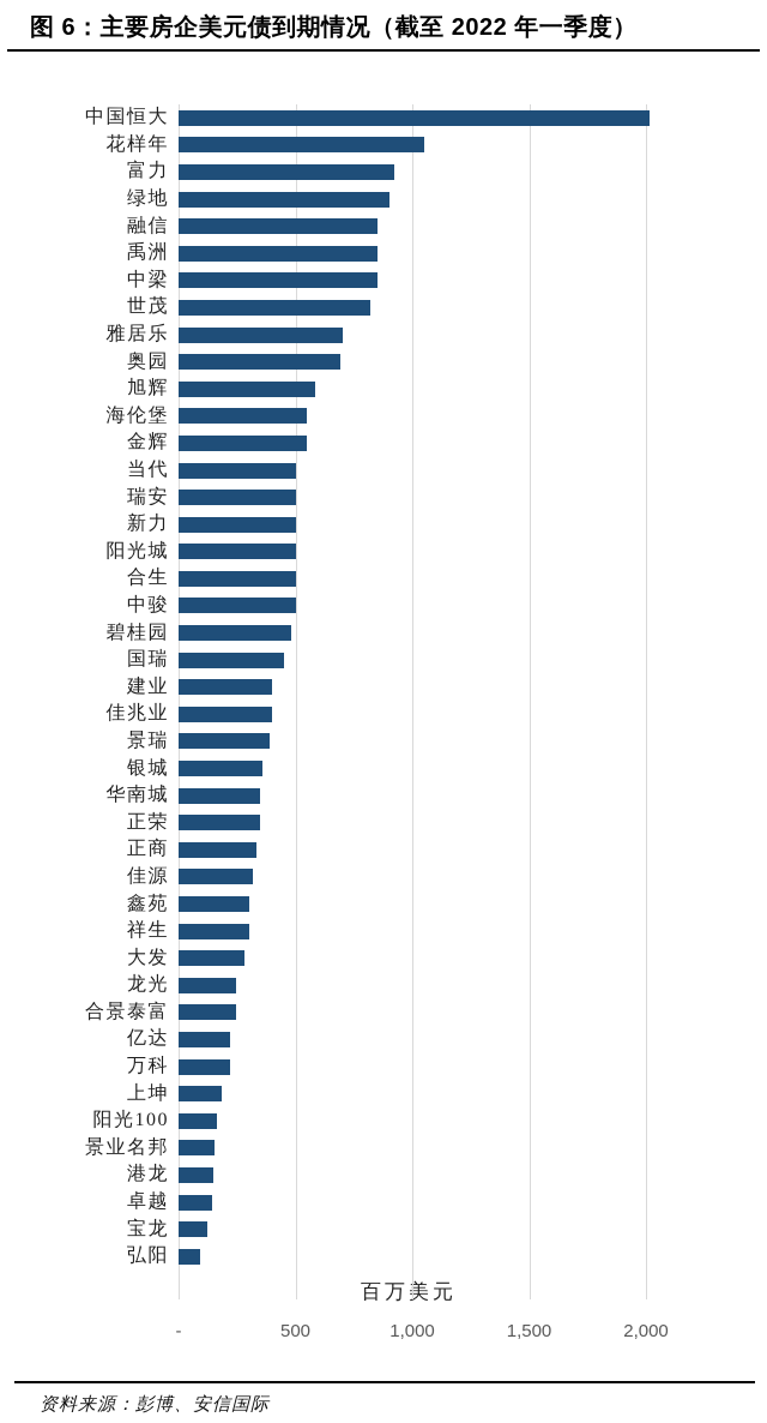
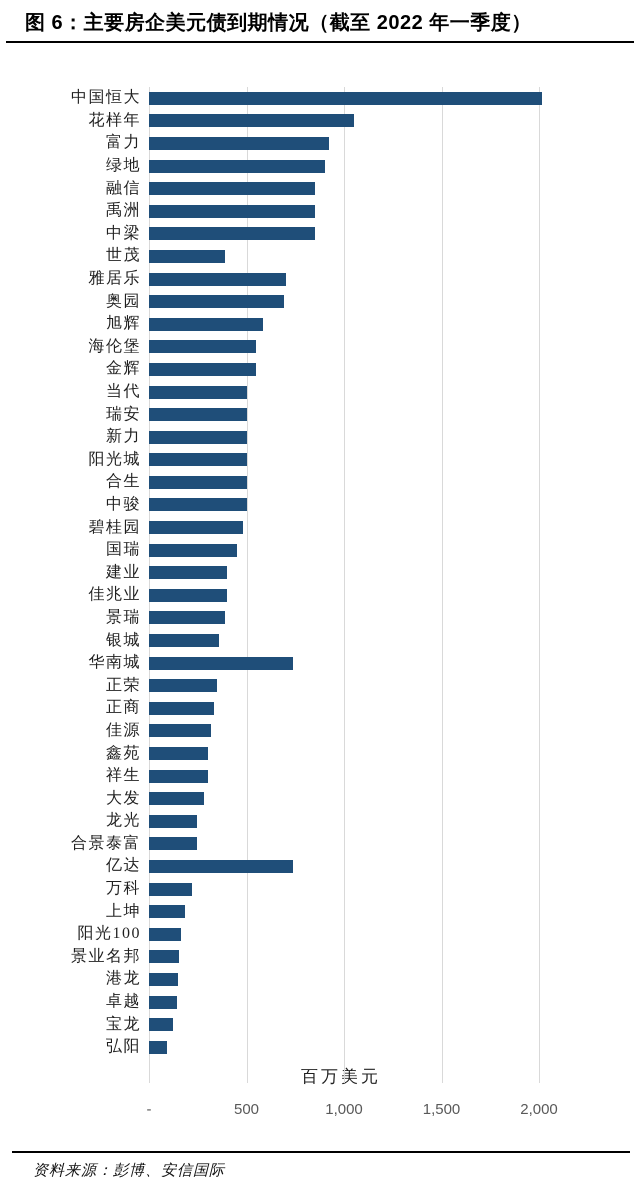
世茂: 820 -> 390
华南城: 350 -> 740
亿达: 220 -> 740
